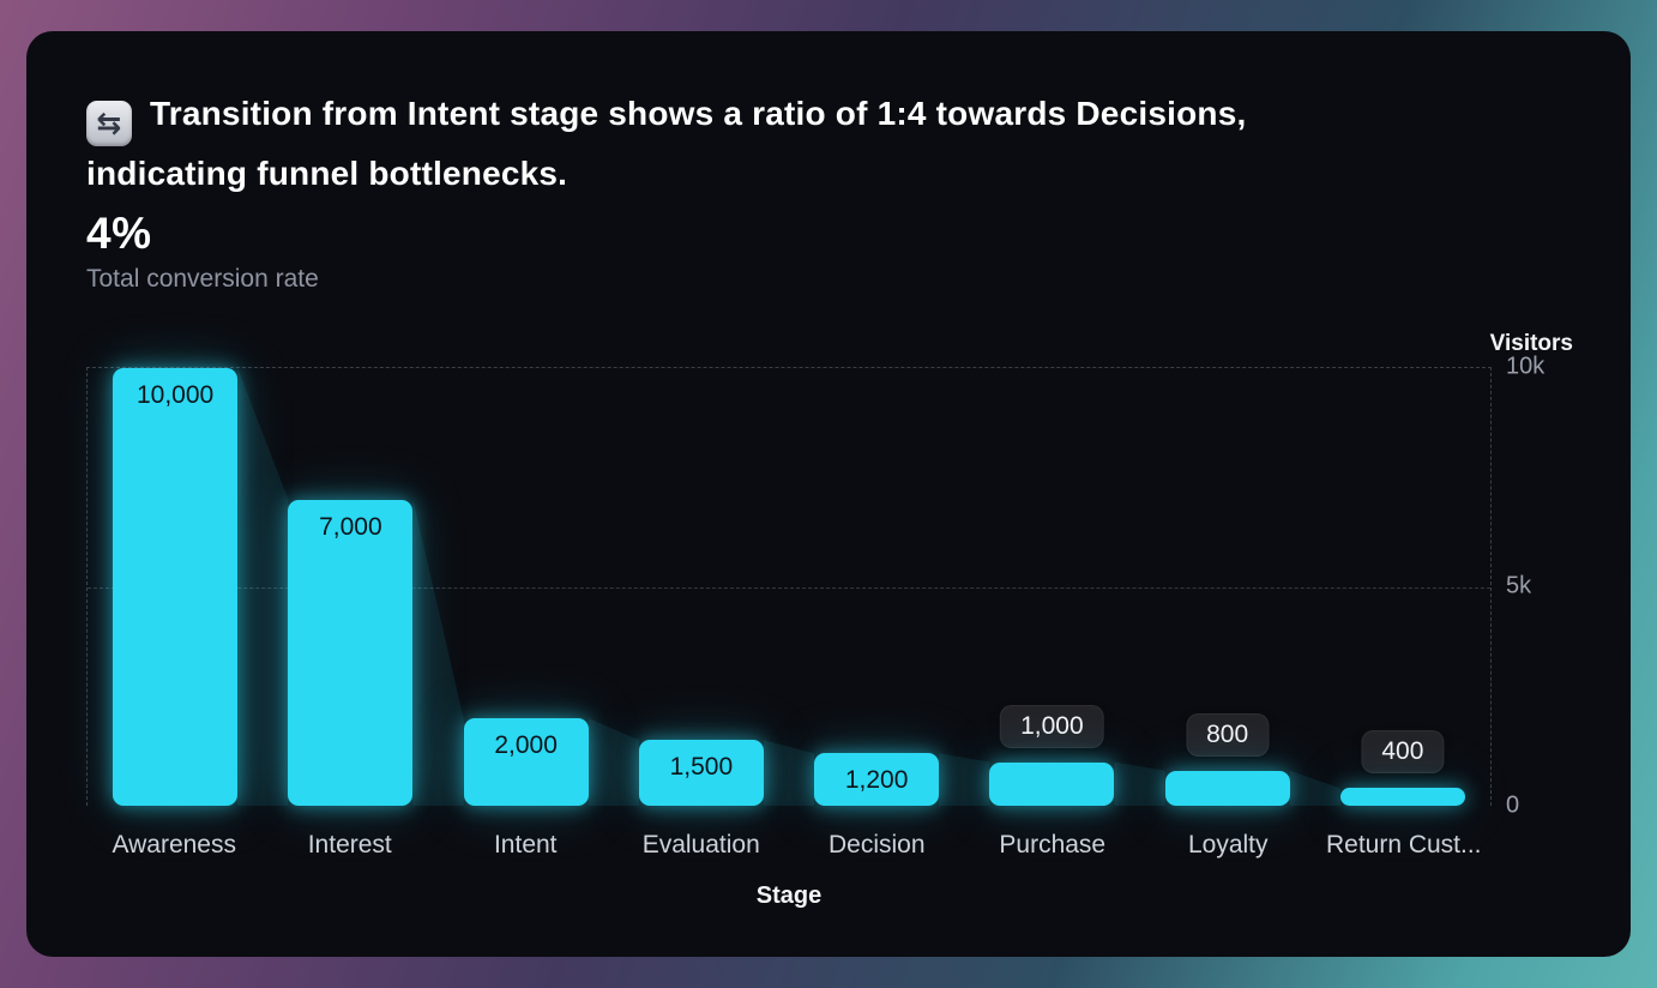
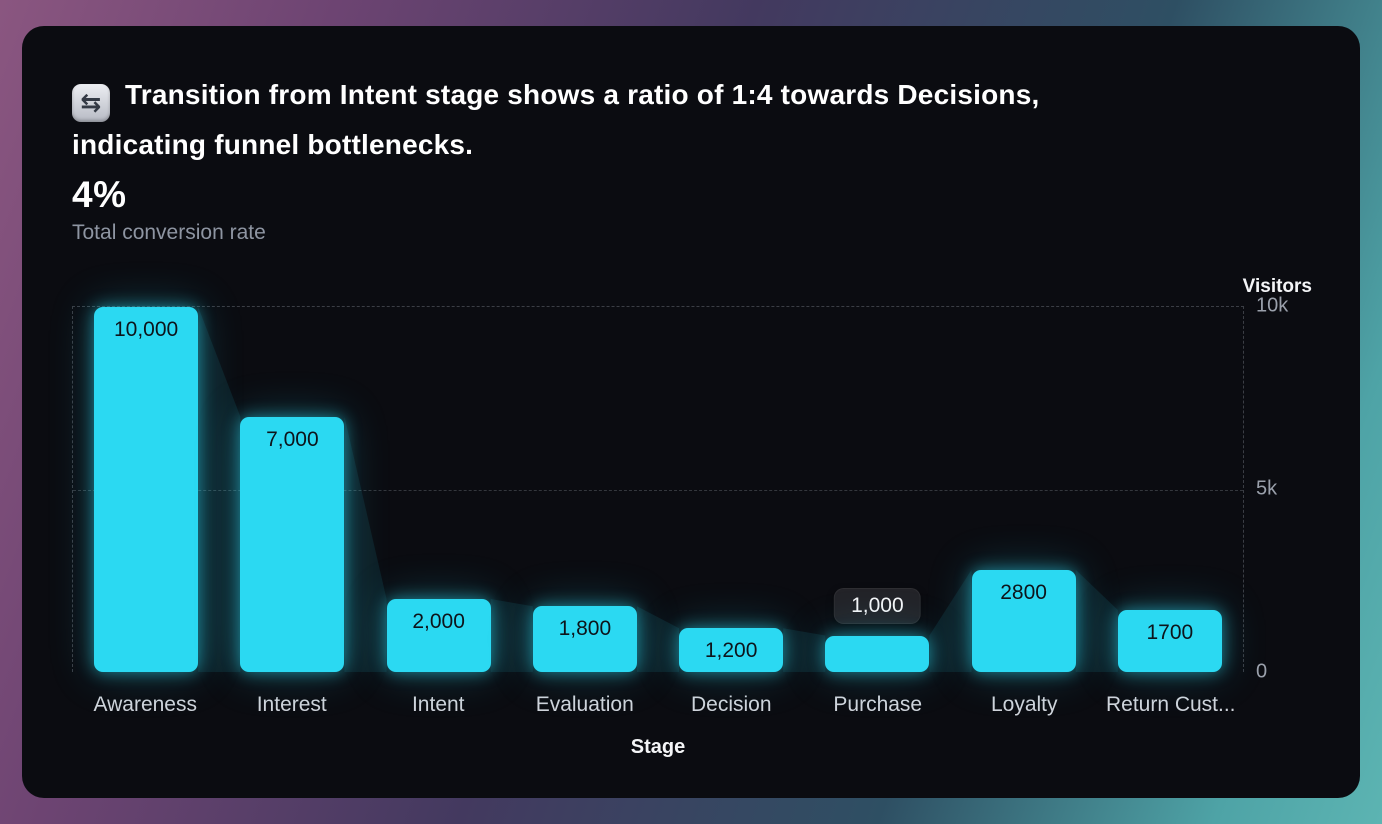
Evaluation: 1,500 -> 1,800
Loyalty: 800 -> 2800
Return Cust...: 400 -> 1700
